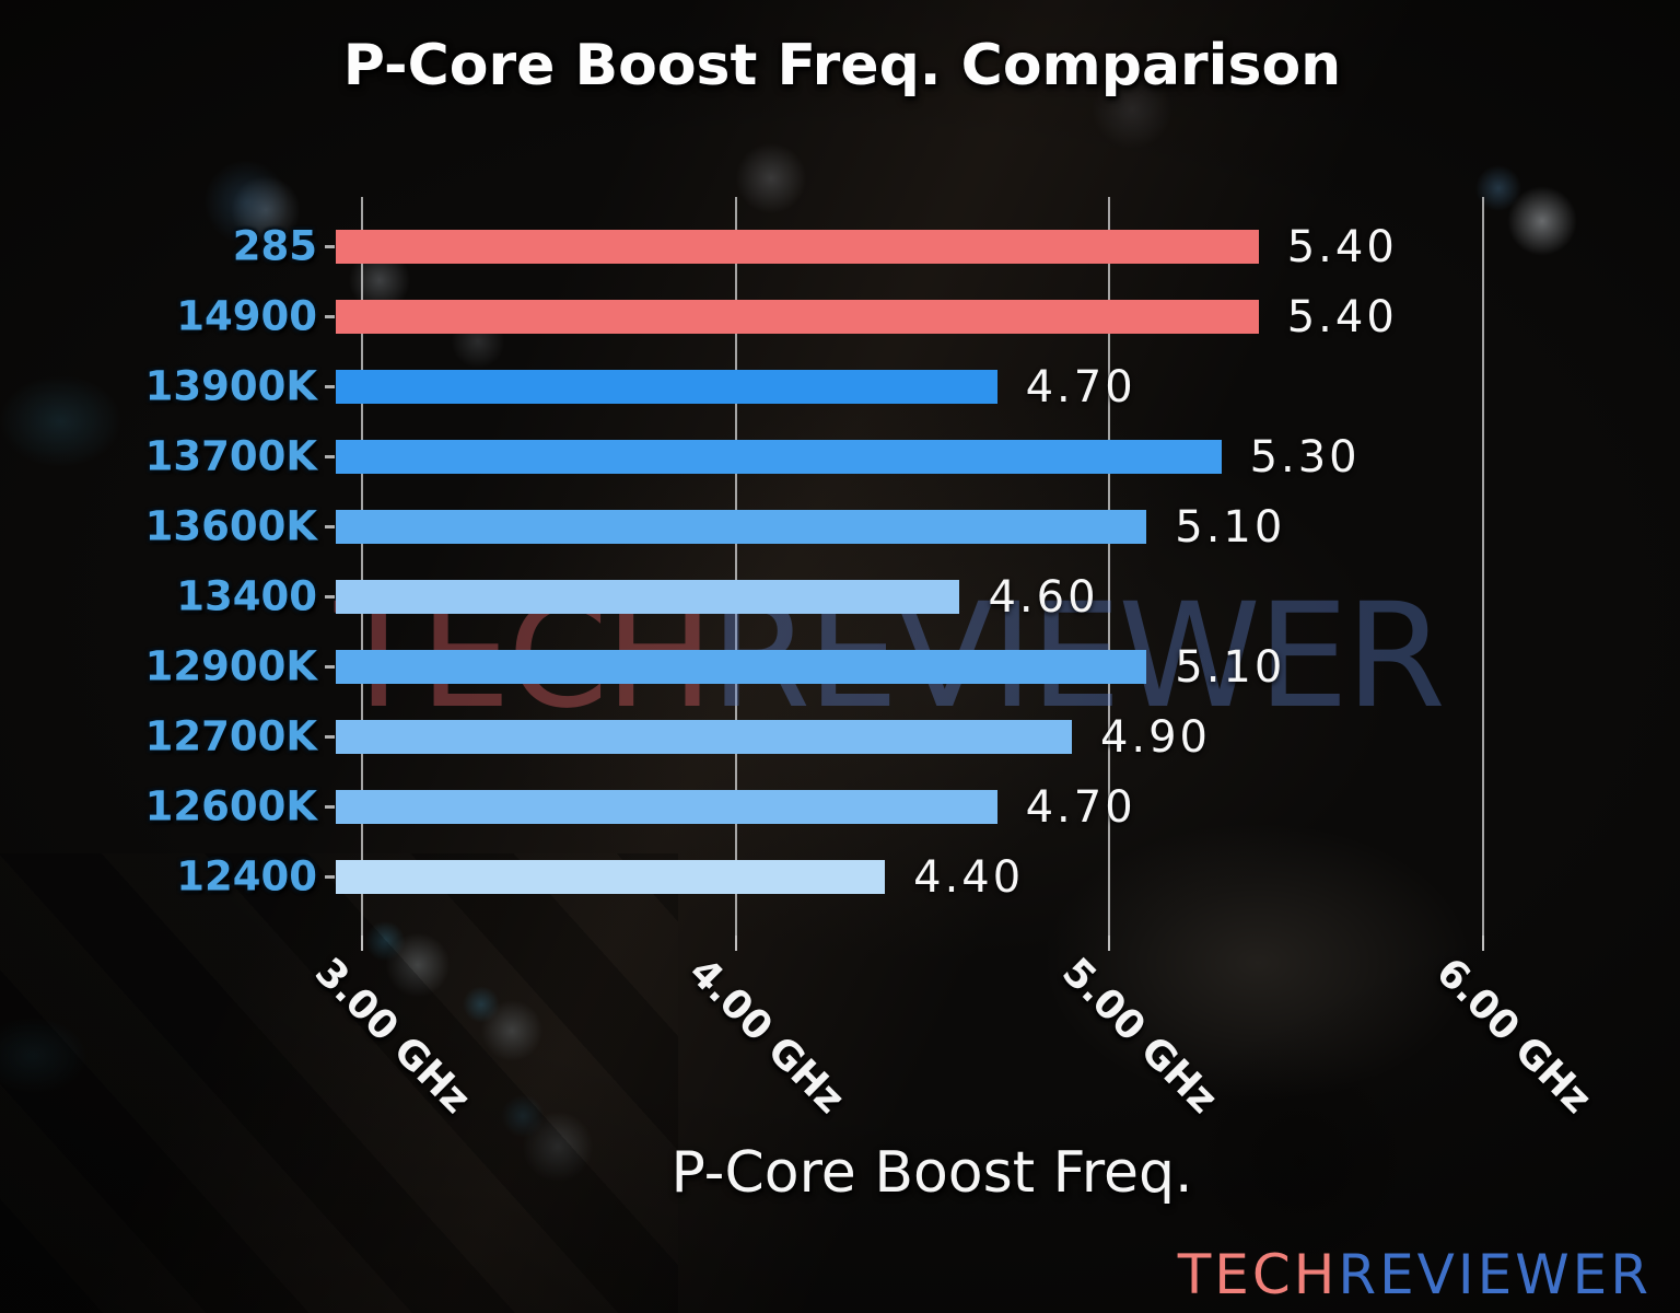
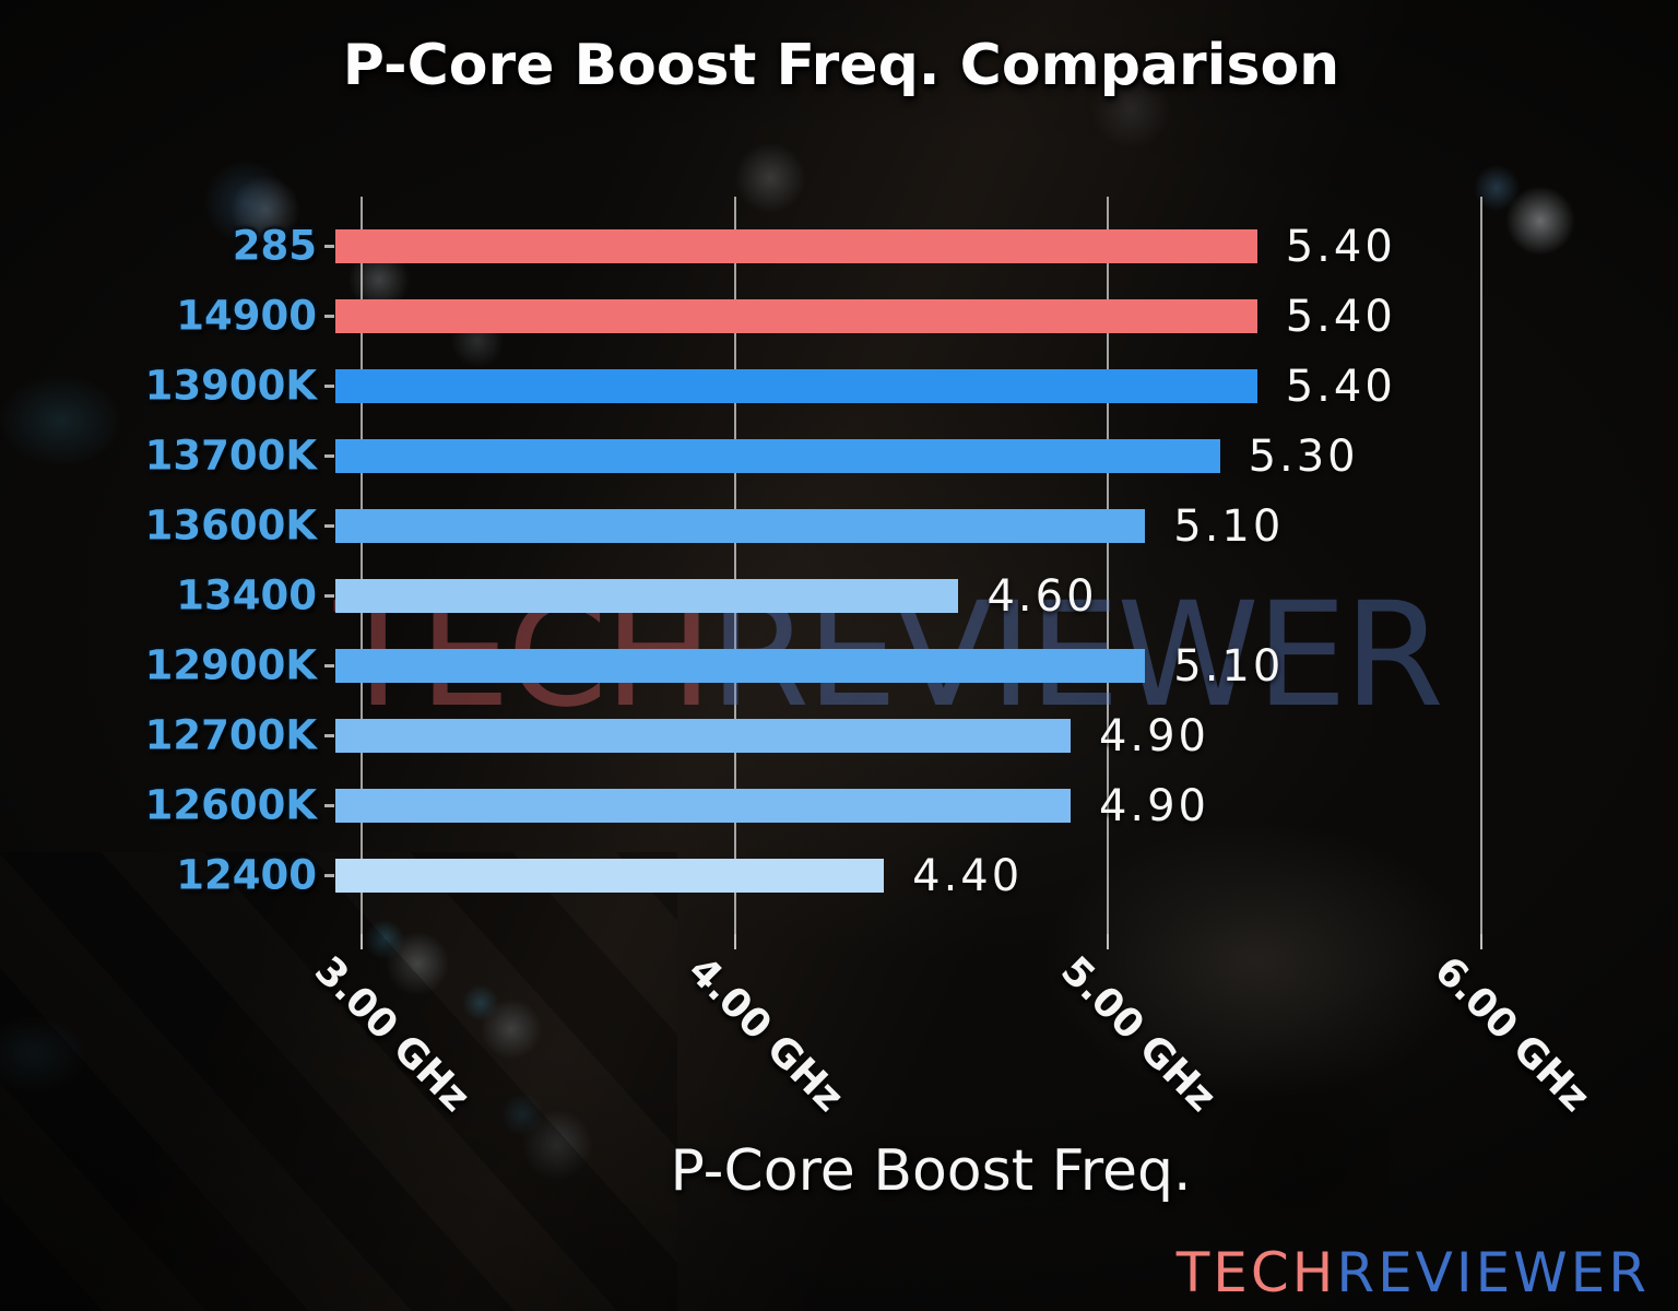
13900K: 4.70 -> 5.40
12600K: 4.70 -> 4.90
